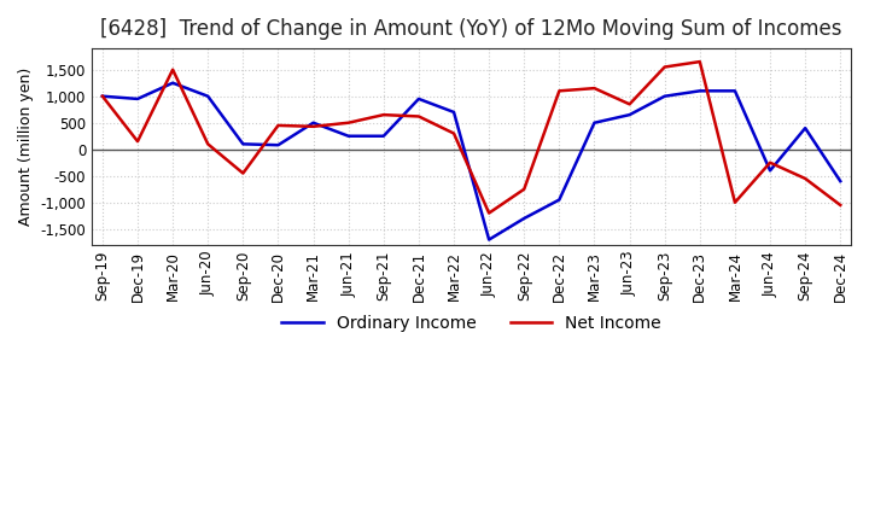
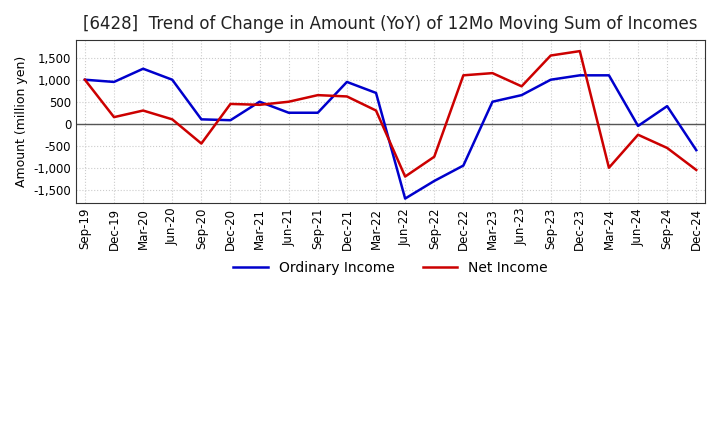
Net Income/Mar-20: 1,500 -> 300
Ordinary Income/Jun-24: -400 -> -50
